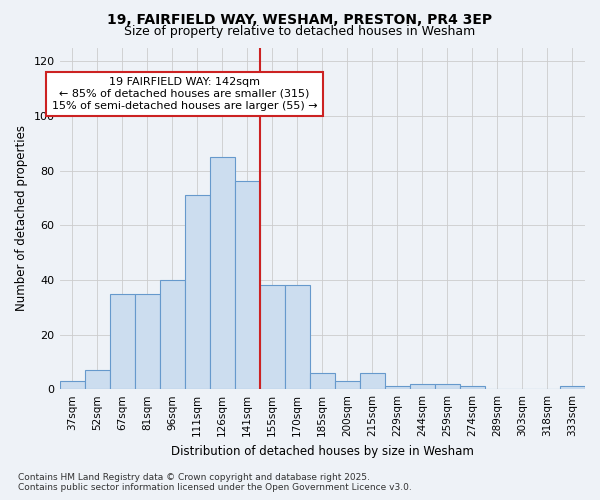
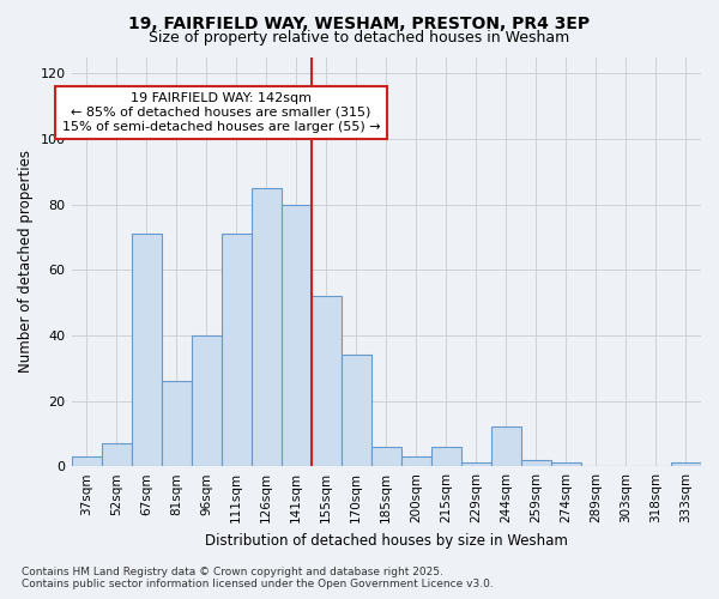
67sqm: 35 -> 71
81sqm: 35 -> 26
141sqm: 76 -> 80
155sqm: 38 -> 52
170sqm: 38 -> 34
244sqm: 2 -> 12
